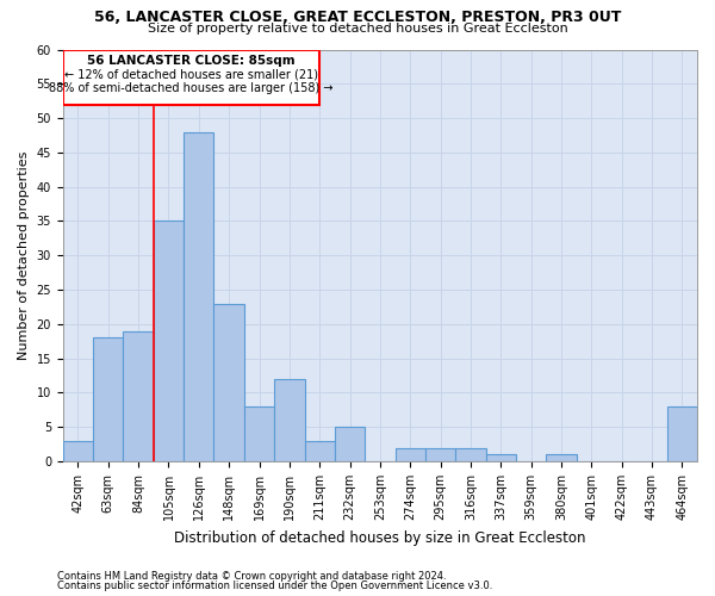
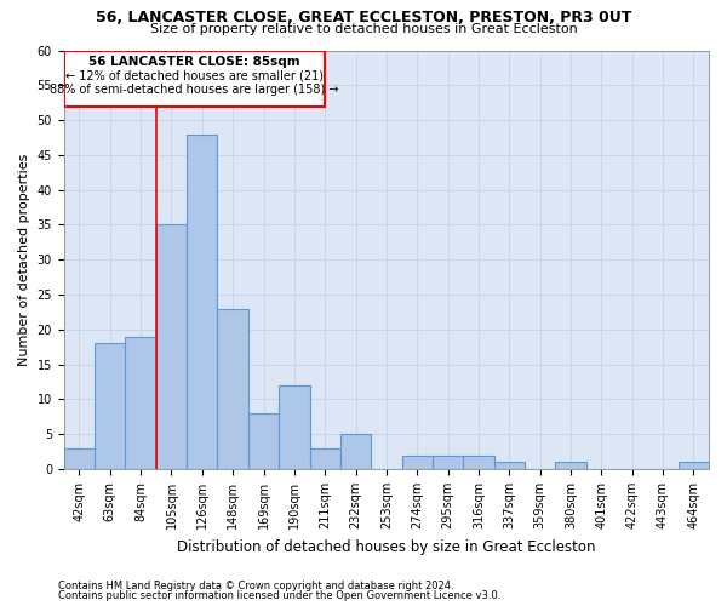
464sqm: 8 -> 1
